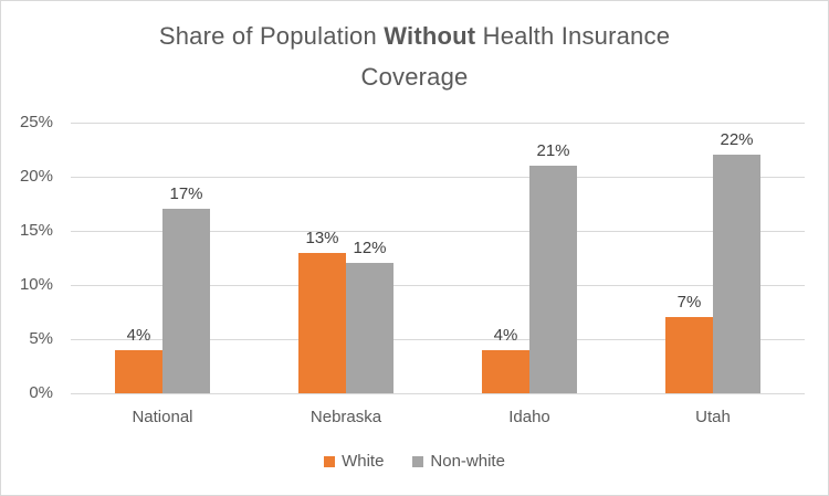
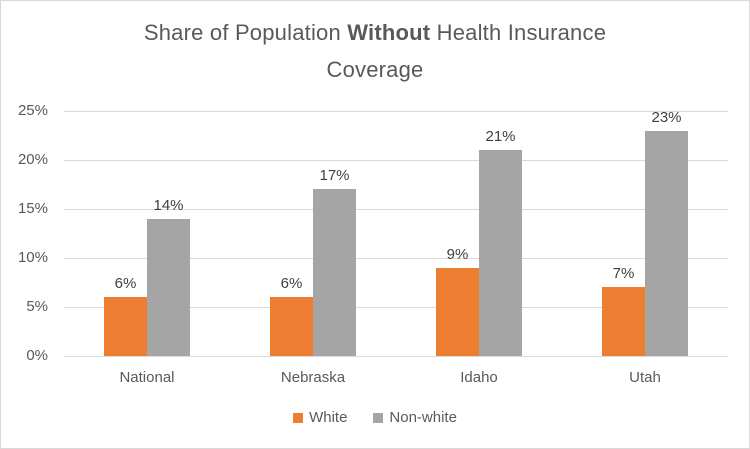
White/National: 4% -> 6%
Non-white/National: 17% -> 14%
White/Nebraska: 13% -> 6%
Non-white/Nebraska: 12% -> 17%
White/Idaho: 4% -> 9%
Non-white/Utah: 22% -> 23%
